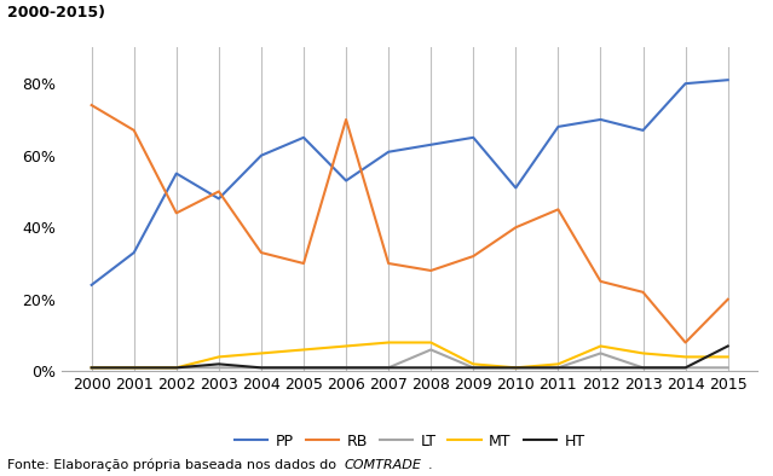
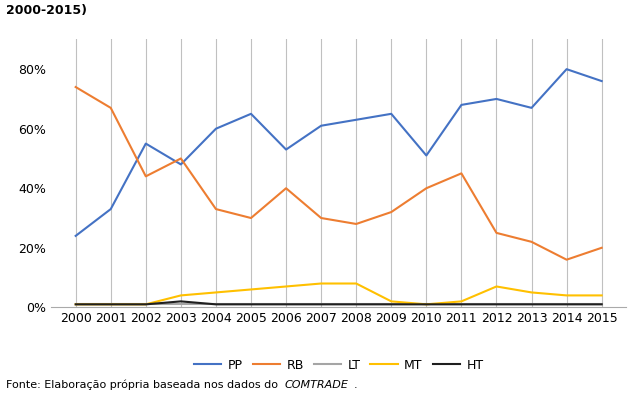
RB/2006: 70% -> 40%
LT/2008: 6% -> 1%
LT/2012: 5% -> 1%
RB/2014: 8% -> 16%
PP/2015: 81% -> 76%
HT/2015: 7% -> 1%
